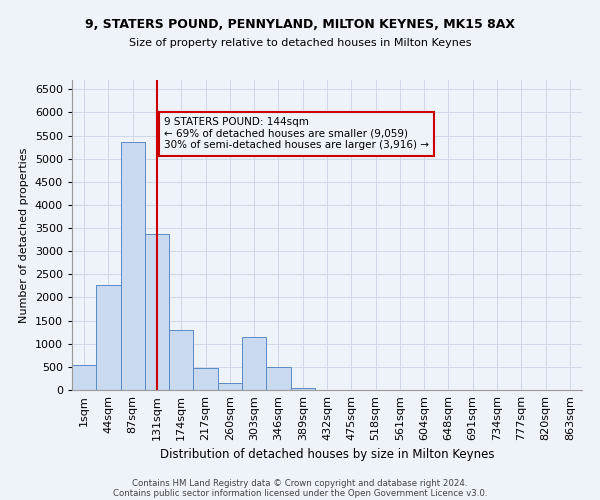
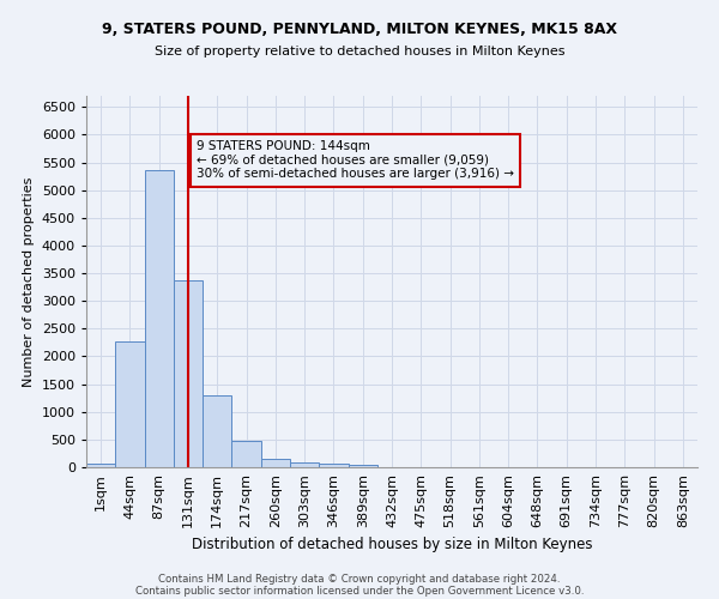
1sqm: 550 -> 80
303sqm: 1150 -> 90
346sqm: 500 -> 60
